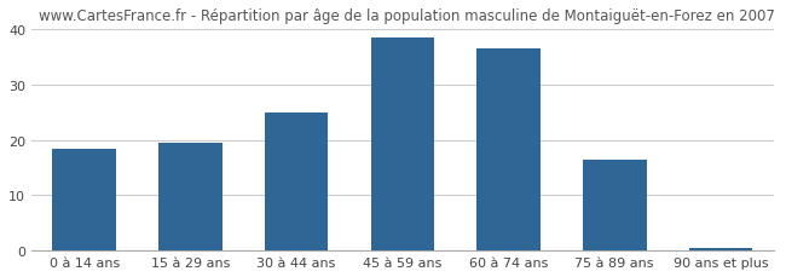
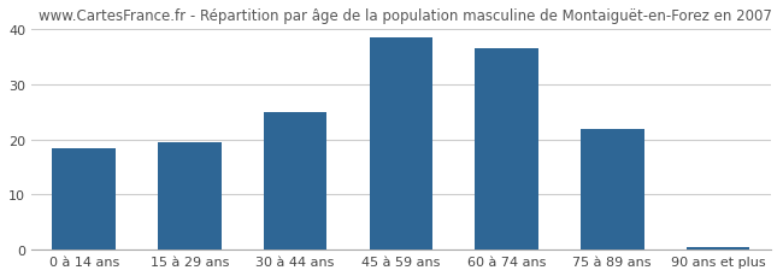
75 à 89 ans: 16.5 -> 22.0
